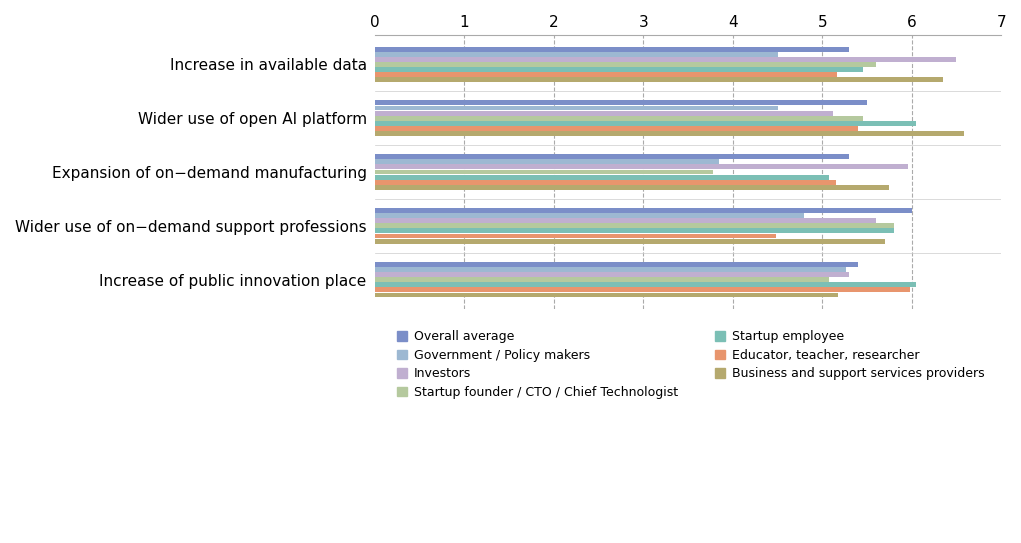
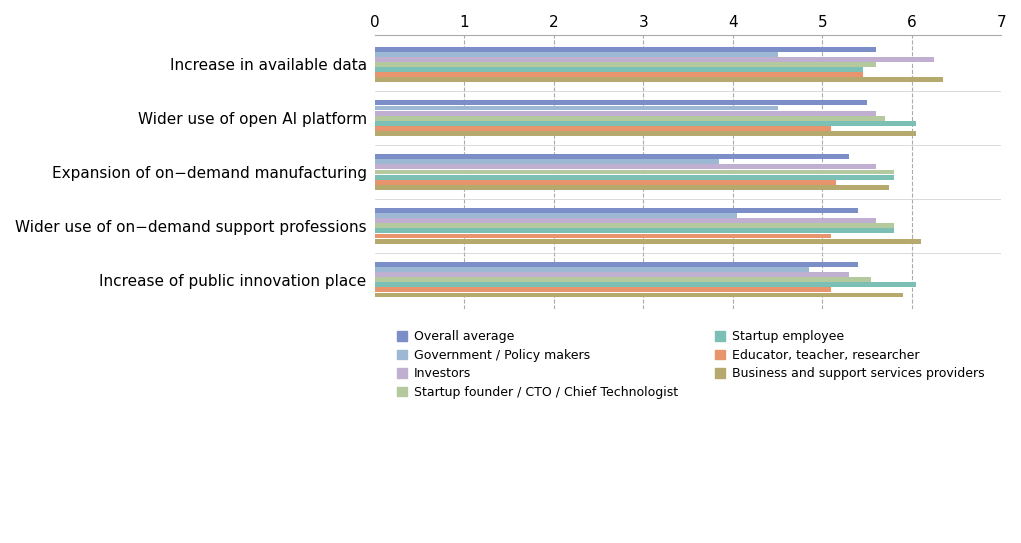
Overall average/Increase in available data: 5.3 -> 5.6
Investors/Increase in available data: 6.50 -> 6.25
Educator, teacher, researcher/Increase in available data: 5.16 -> 5.45
Investors/Wider use of open AI platform: 5.12 -> 5.60
Startup founder / CTO / Chief Technologist/Wider use of open AI platform: 5.46 -> 5.70
Educator, teacher, researcher/Wider use of open AI platform: 5.40 -> 5.10
Business and support services providers/Wider use of open AI platform: 6.58 -> 6.05
Investors/Expansion of on−demand manufacturing: 5.96 -> 5.60
Startup founder / CTO / Chief Technologist/Expansion of on−demand manufacturing: 3.78 -> 5.80
Startup employee/Expansion of on−demand manufacturing: 5.08 -> 5.80
Overall average/Wider use of on−demand support professions: 6.0 -> 5.4
Government / Policy makers/Wider use of on−demand support professions: 4.80 -> 4.05
Educator, teacher, researcher/Wider use of on−demand support professions: 4.48 -> 5.10
Business and support services providers/Wider use of on−demand support professions: 5.70 -> 6.10
Government / Policy makers/Increase of public innovation place: 5.26 -> 4.85
Startup founder / CTO / Chief Technologist/Increase of public innovation place: 5.08 -> 5.55
Educator, teacher, researcher/Increase of public innovation place: 5.98 -> 5.10
Business and support services providers/Increase of public innovation place: 5.18 -> 5.90
